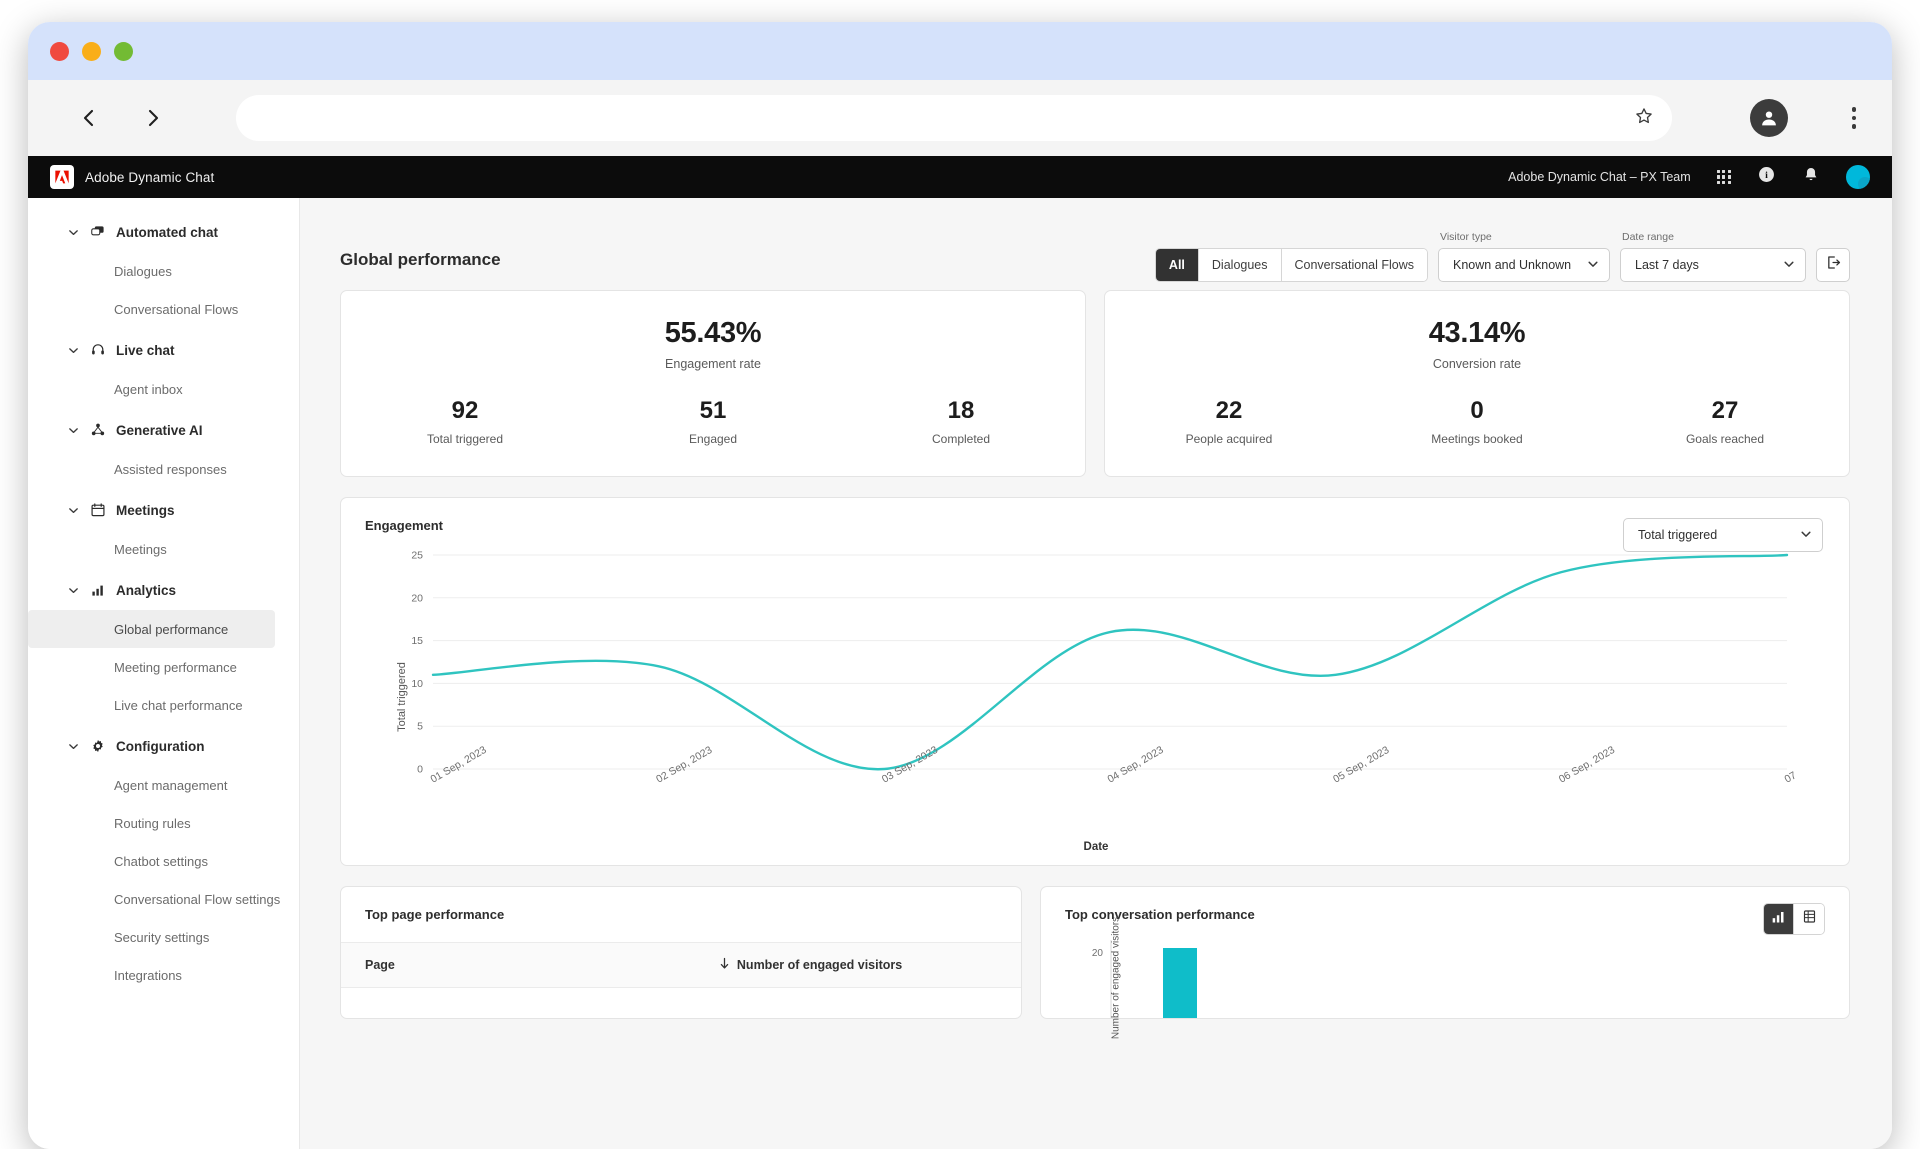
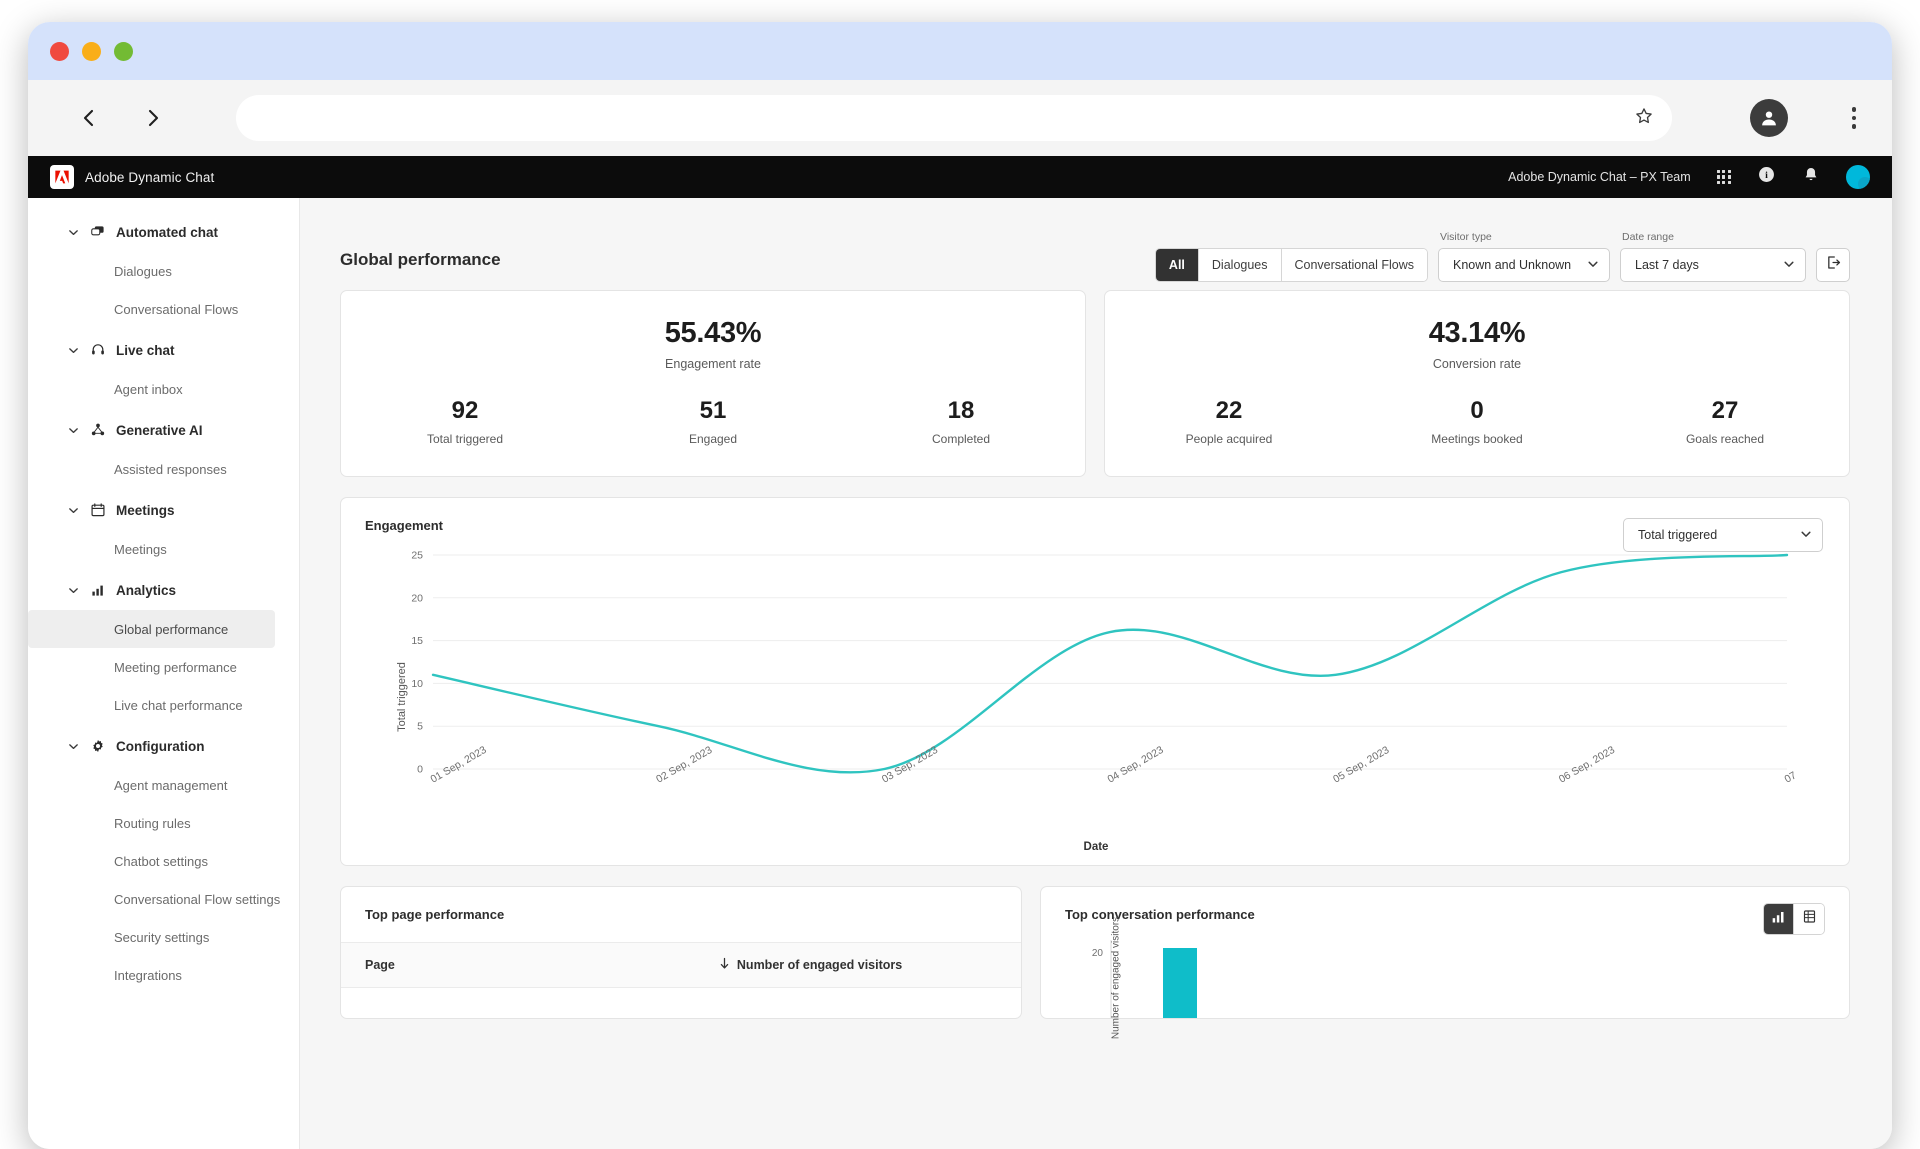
02 Sep, 2023: 12 -> 5
